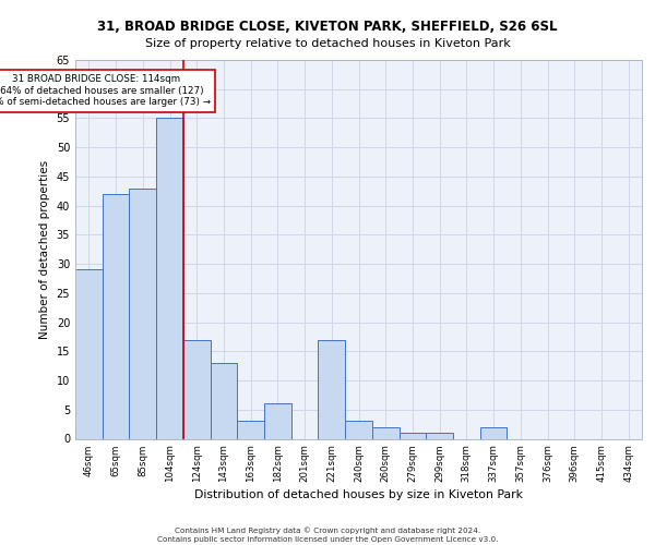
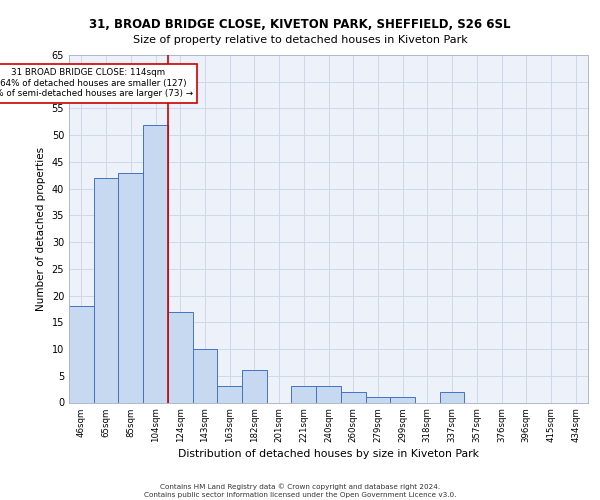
46sqm: 29 -> 18
104sqm: 55 -> 52
143sqm: 13 -> 10
221sqm: 17 -> 3
